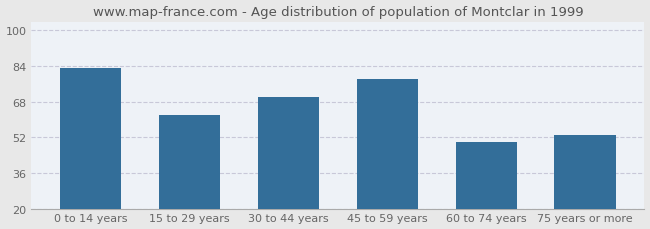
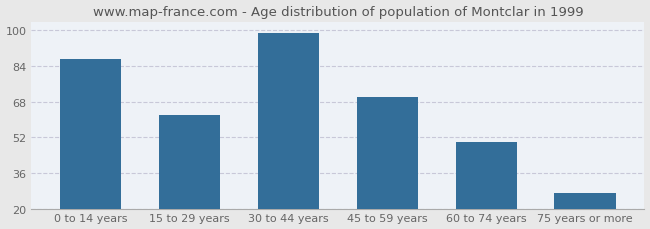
0 to 14 years: 83 -> 87
30 to 44 years: 70 -> 99
45 to 59 years: 78 -> 70
75 years or more: 53 -> 27
